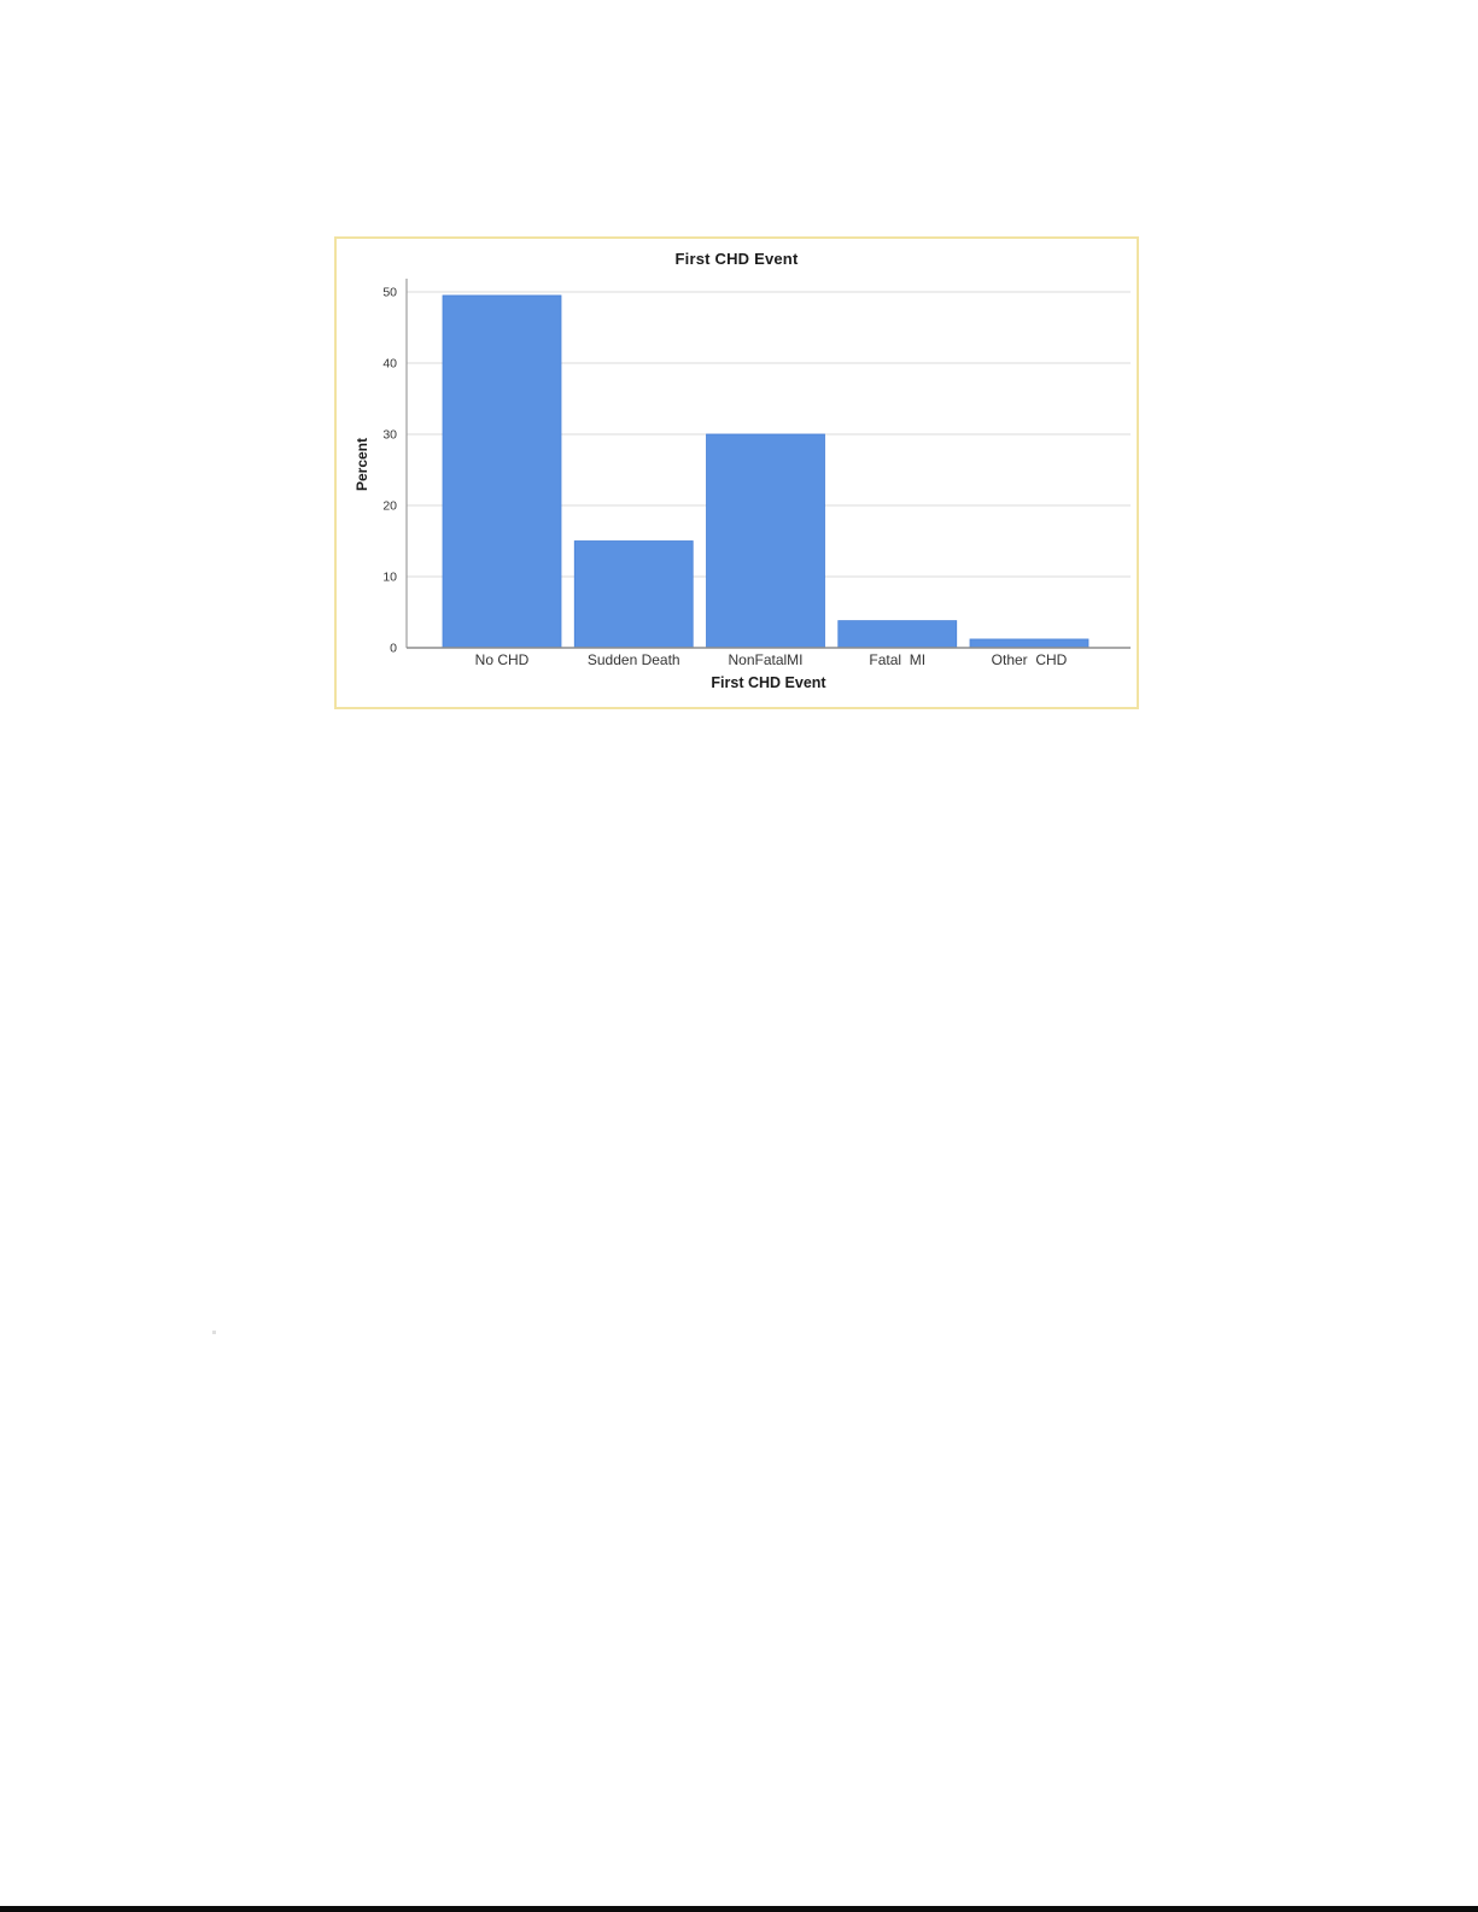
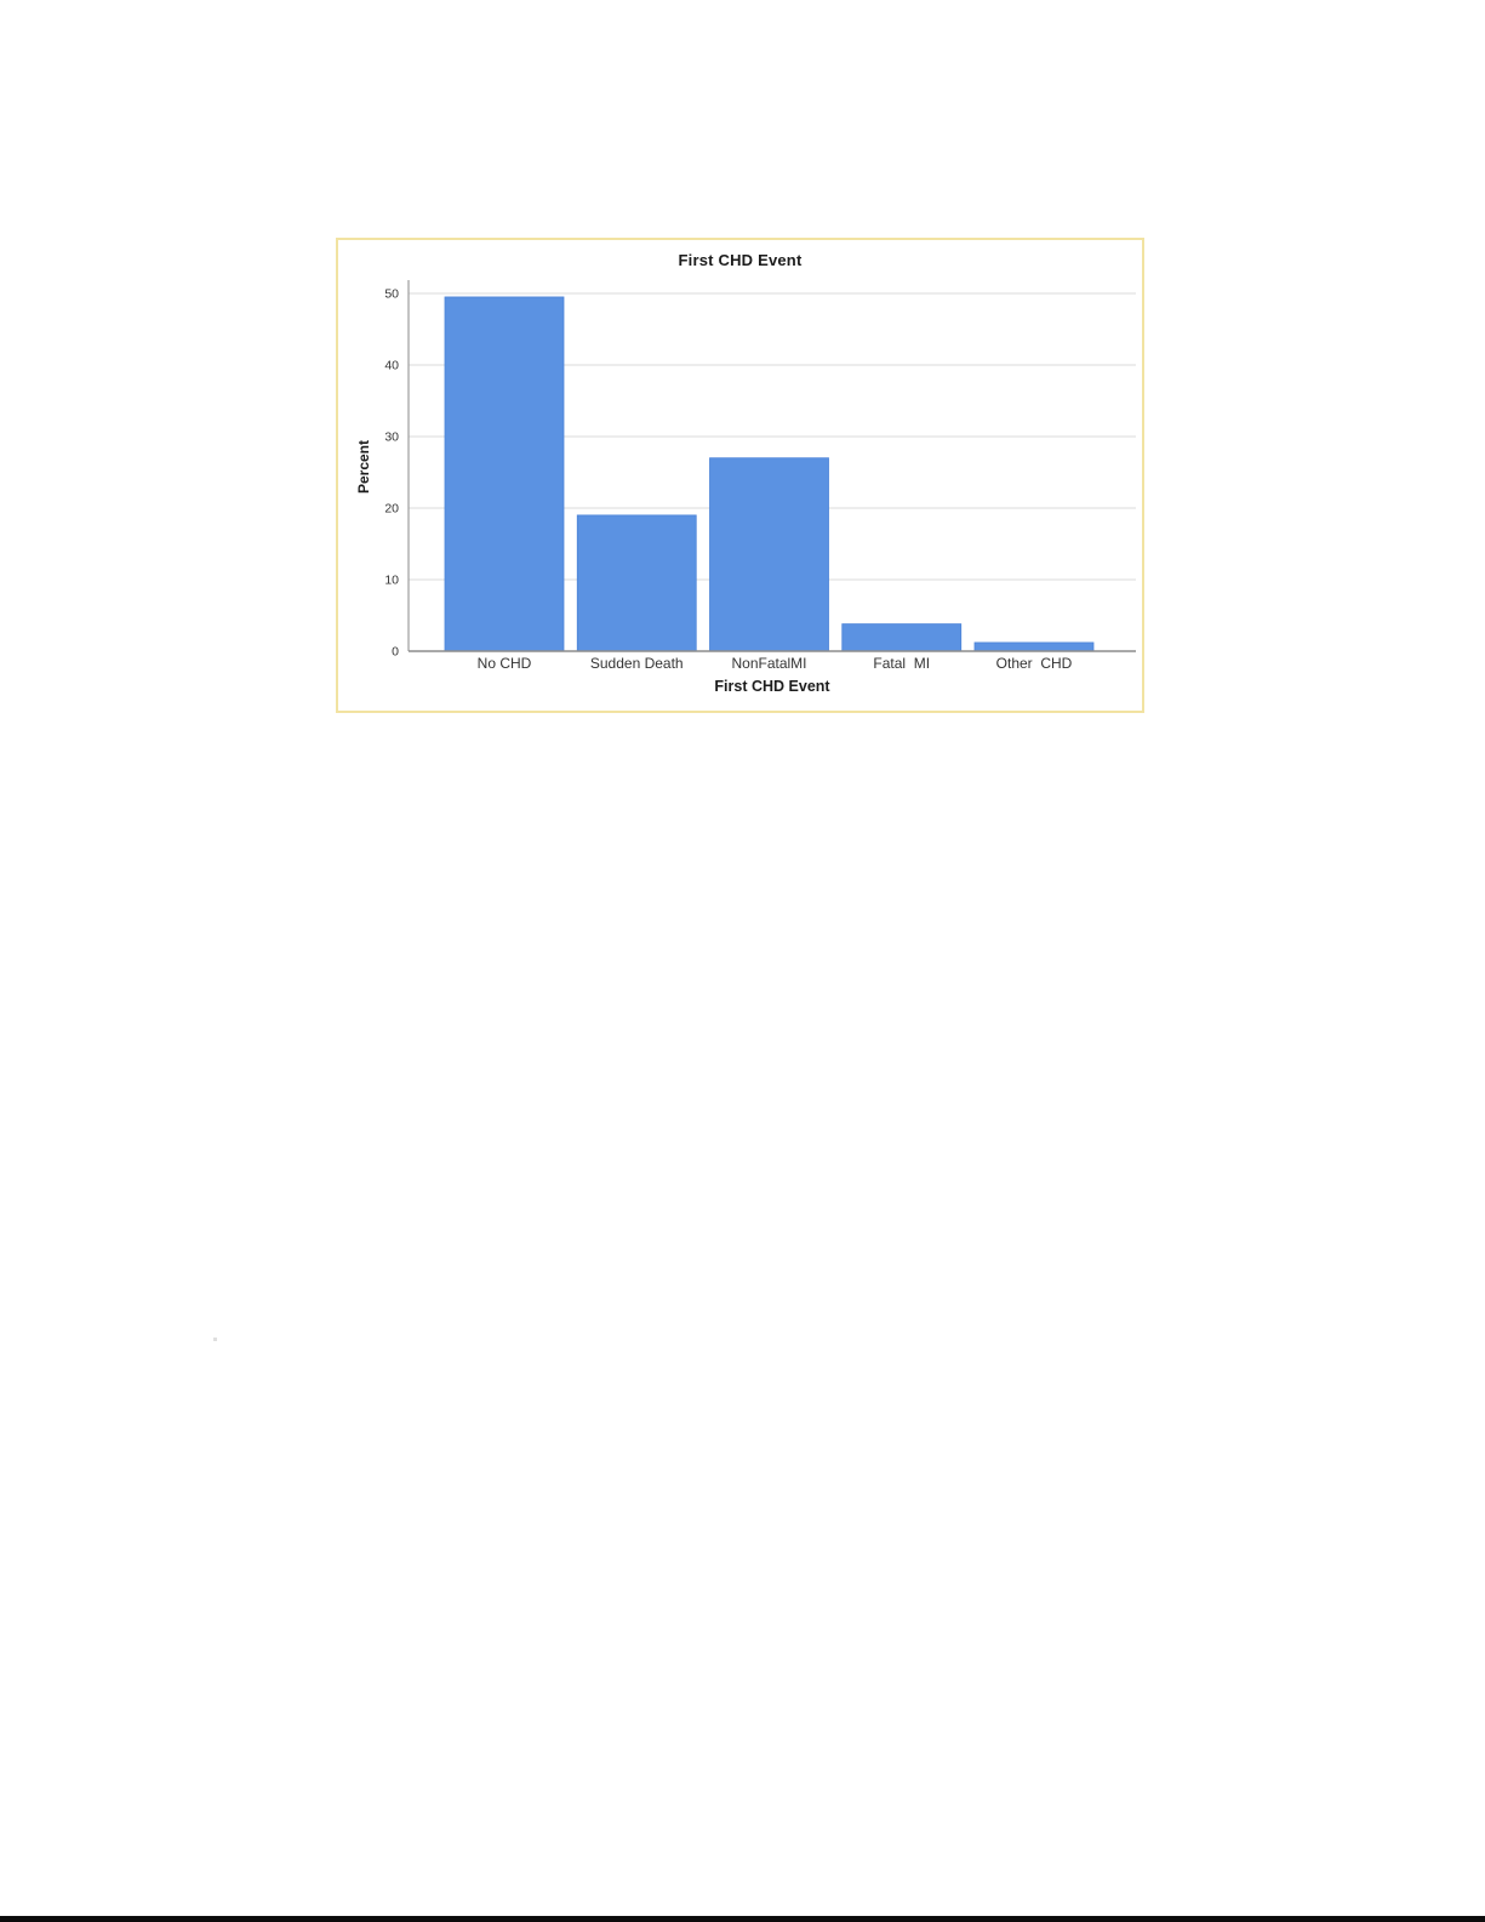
Sudden Death: 15 -> 19
NonFatalMI: 30 -> 27
